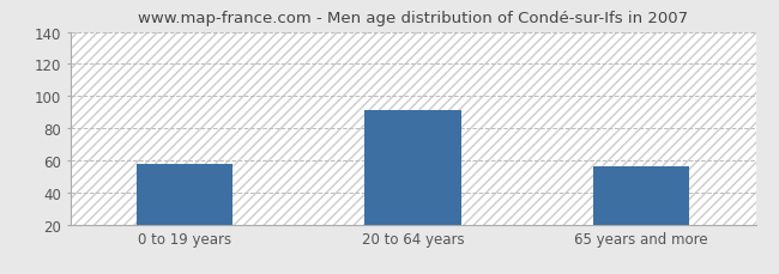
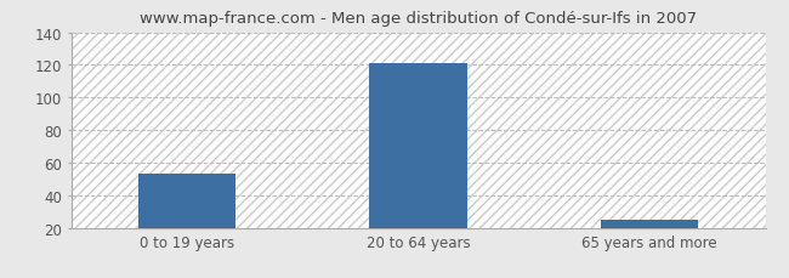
0 to 19 years: 58 -> 53
20 to 64 years: 91 -> 121
65 years and more: 56 -> 25
